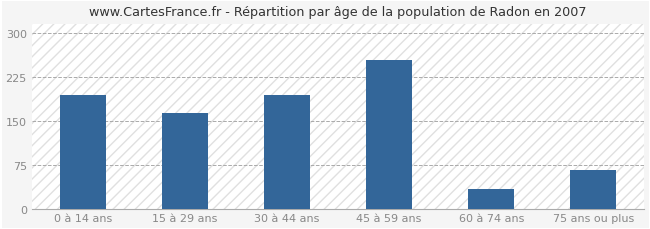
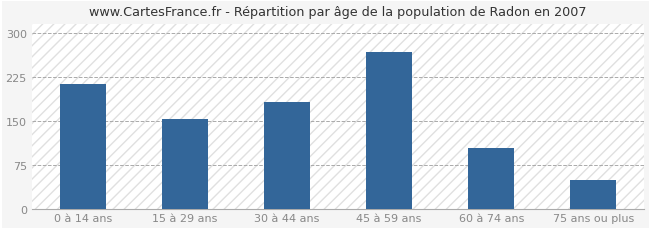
0 à 14 ans: 194 -> 213
15 à 29 ans: 164 -> 153
30 à 44 ans: 194 -> 183
45 à 59 ans: 254 -> 268
60 à 74 ans: 34 -> 103
75 ans ou plus: 66 -> 48
